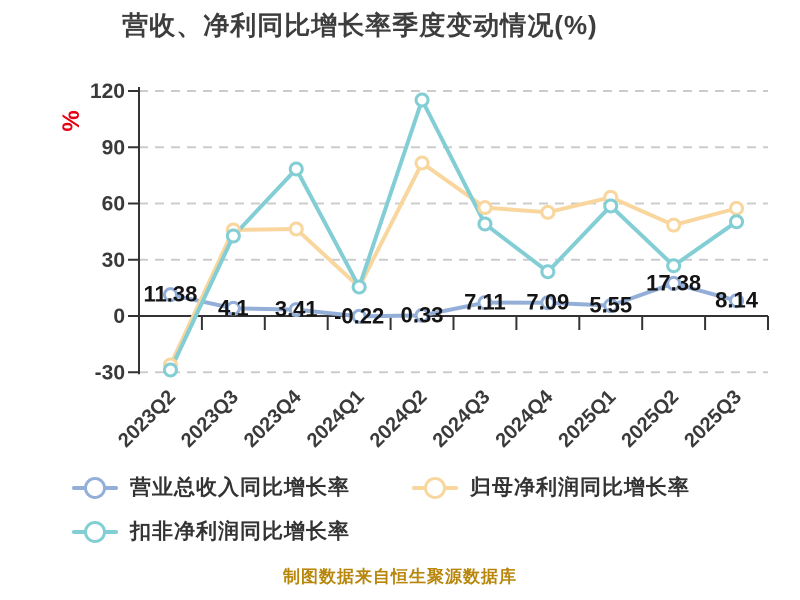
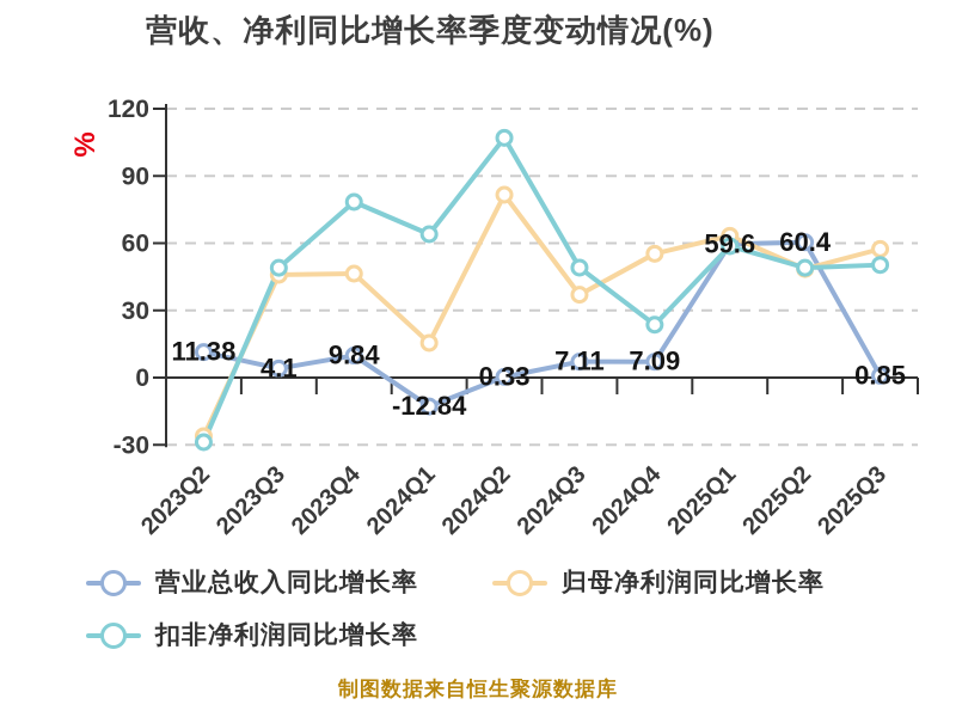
扣非净利润同比增长率/2023Q3: 43 -> 49
营业总收入同比增长率/2023Q4: 3.41 -> 9.84
营业总收入同比增长率/2024Q1: -0.22 -> -12.84
扣非净利润同比增长率/2024Q1: 16 -> 64
扣非净利润同比增长率/2024Q2: 115 -> 107
归母净利润同比增长率/2024Q3: 58 -> 37
营业总收入同比增长率/2025Q1: 5.55 -> 59.6
营业总收入同比增长率/2025Q2: 17.38 -> 60.4
扣非净利润同比增长率/2025Q2: 27 -> 49
营业总收入同比增长率/2025Q3: 8.14 -> 0.85
